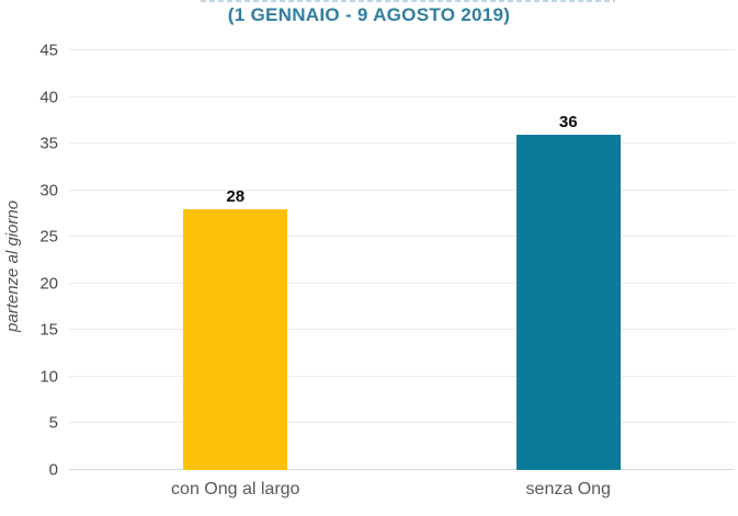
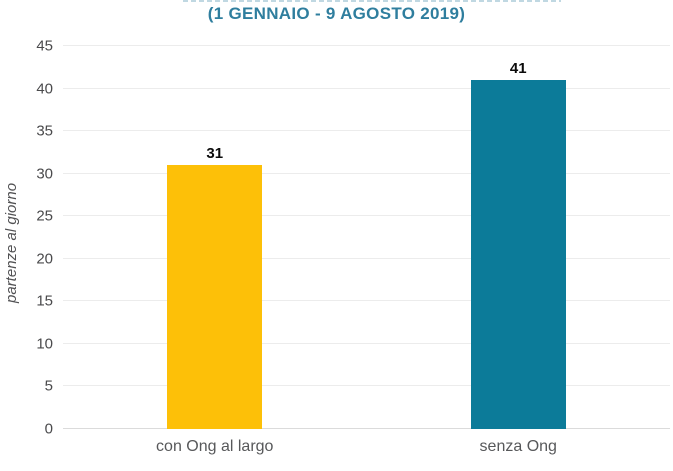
con Ong al largo: 28 -> 31
senza Ong: 36 -> 41
